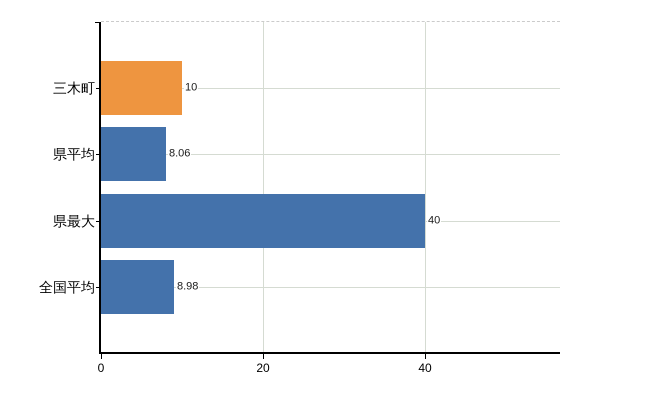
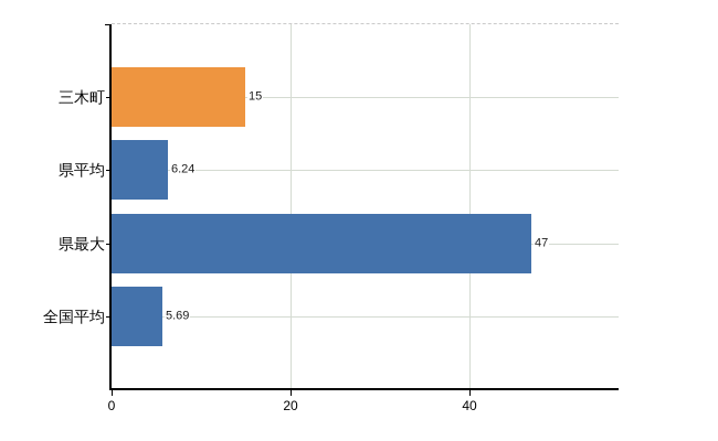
三木町: 10 -> 15
県平均: 8.06 -> 6.24
県最大: 40 -> 47
全国平均: 8.98 -> 5.69
